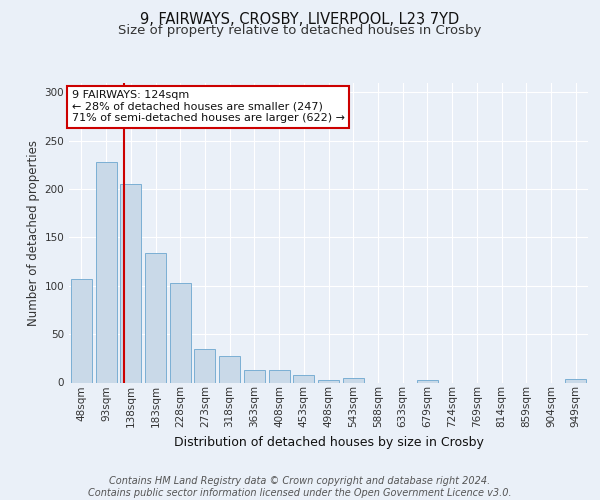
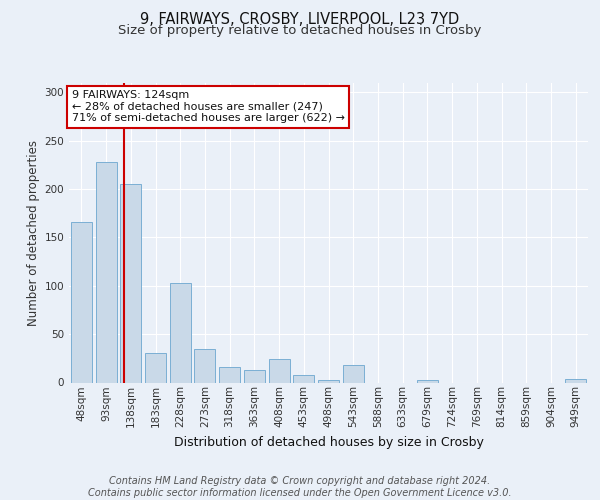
48sqm: 107 -> 166
183sqm: 134 -> 30
318sqm: 27 -> 16
408sqm: 13 -> 24
543sqm: 5 -> 18
